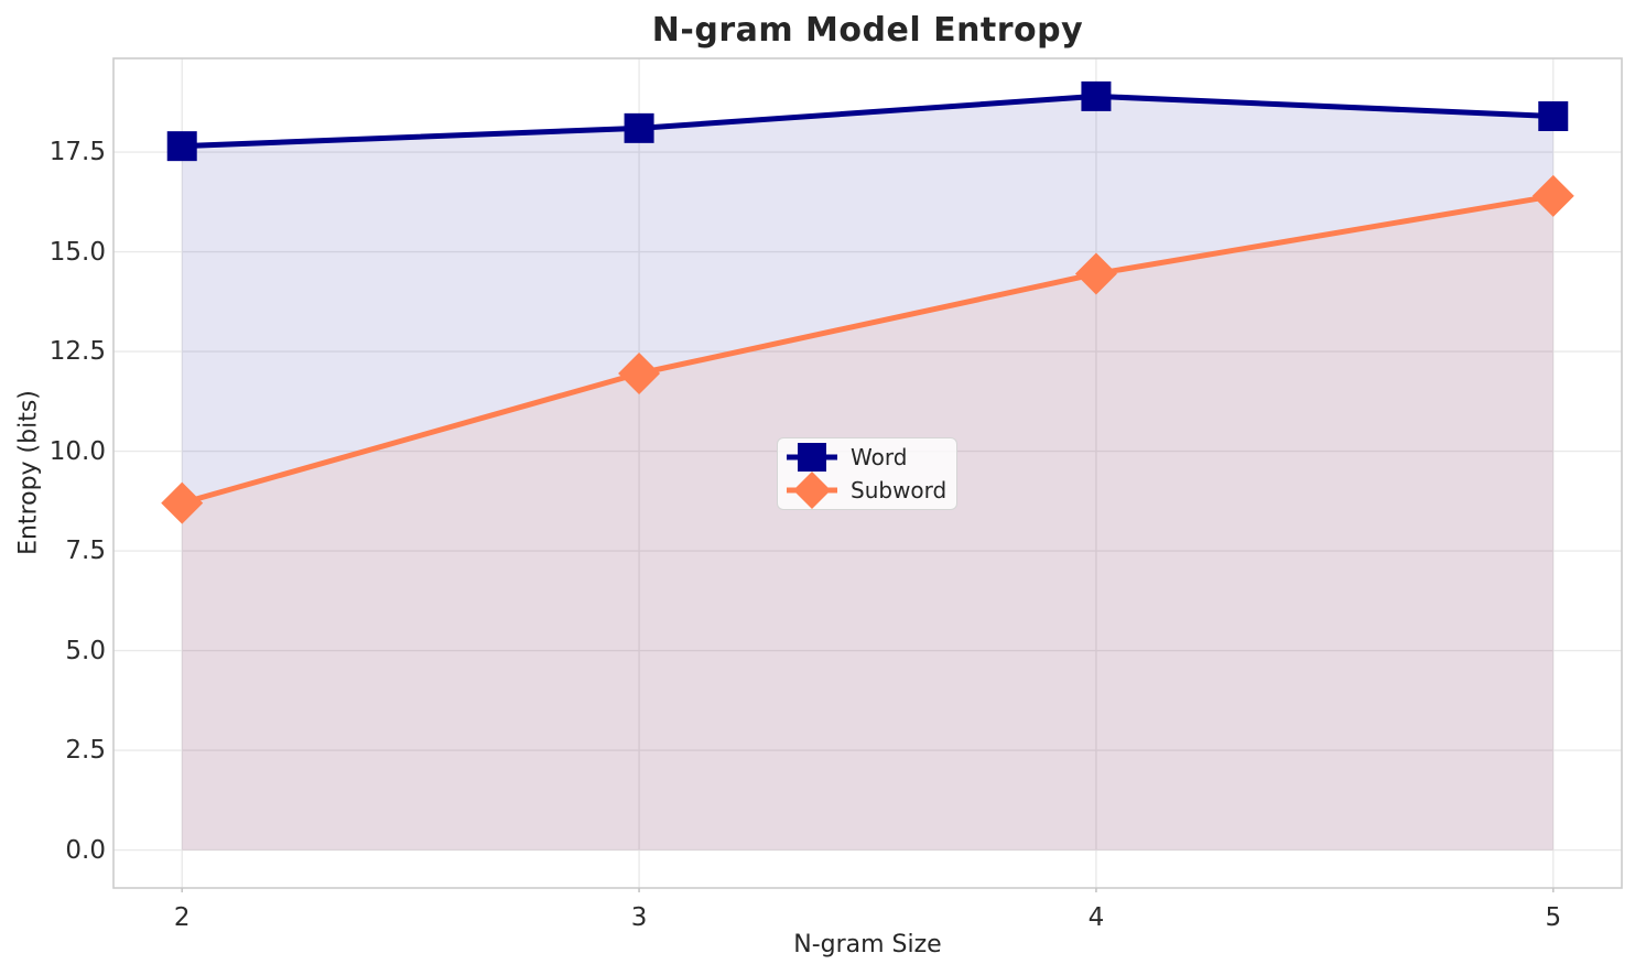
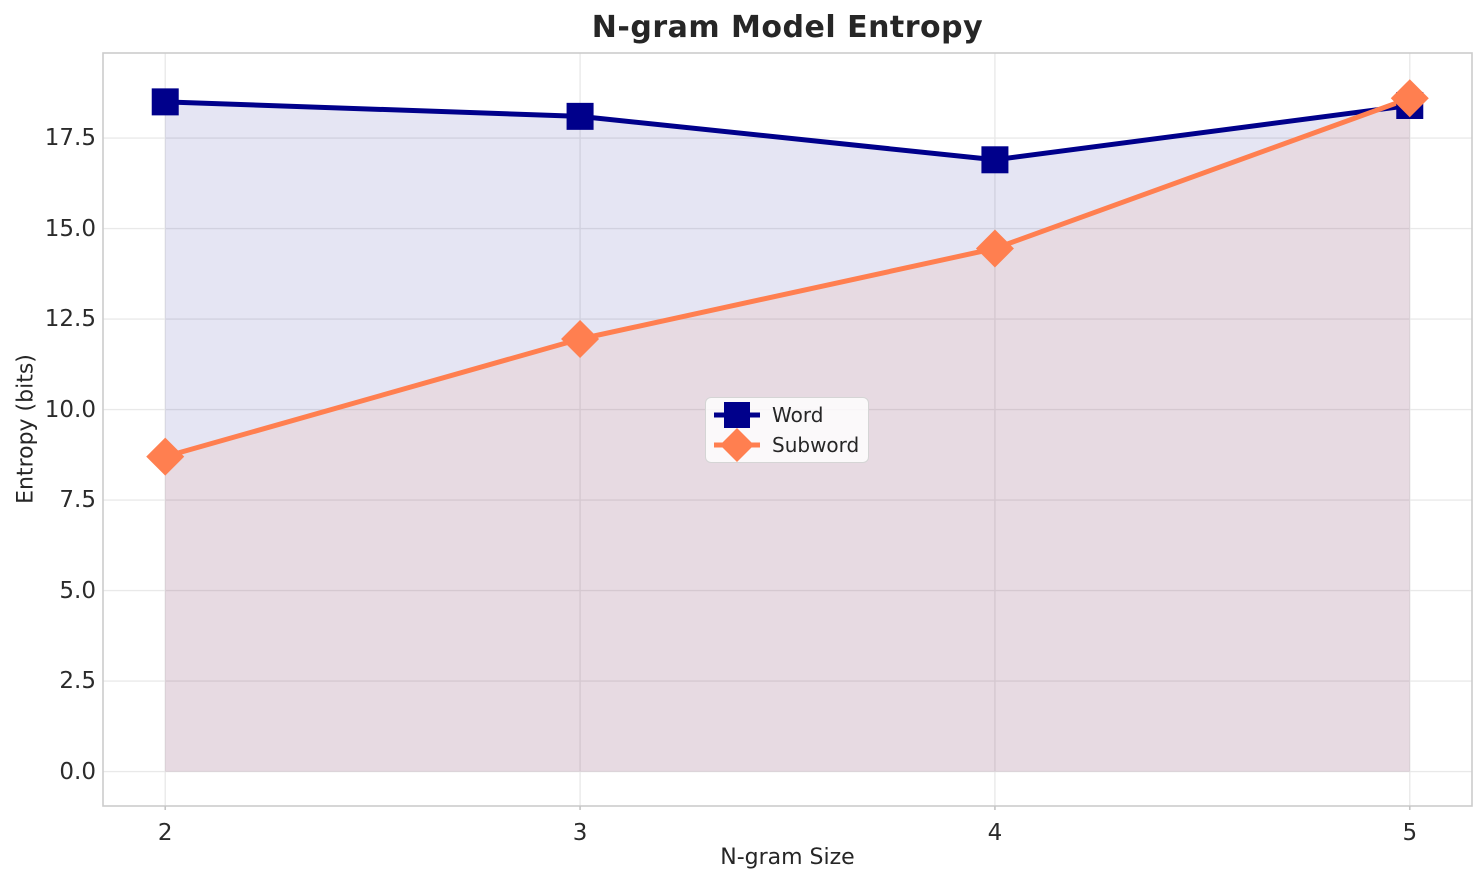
Word/2: 17.6 -> 18.5
Word/4: 18.9 -> 16.9
Subword/5: 16.4 -> 18.6
